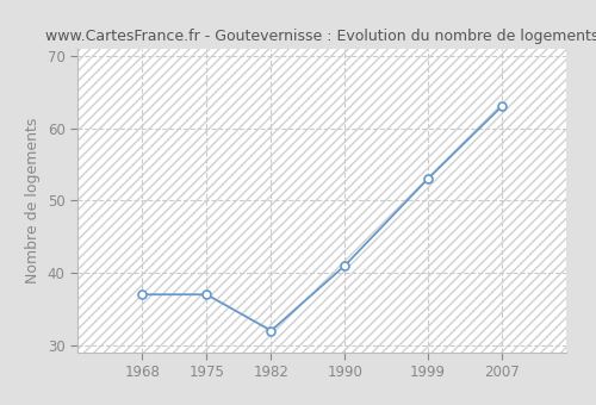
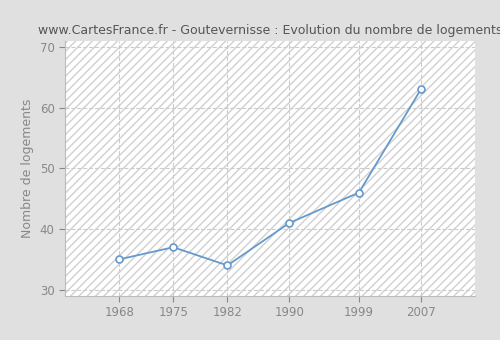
1968: 37 -> 35
1982: 32 -> 34
1999: 53 -> 46
